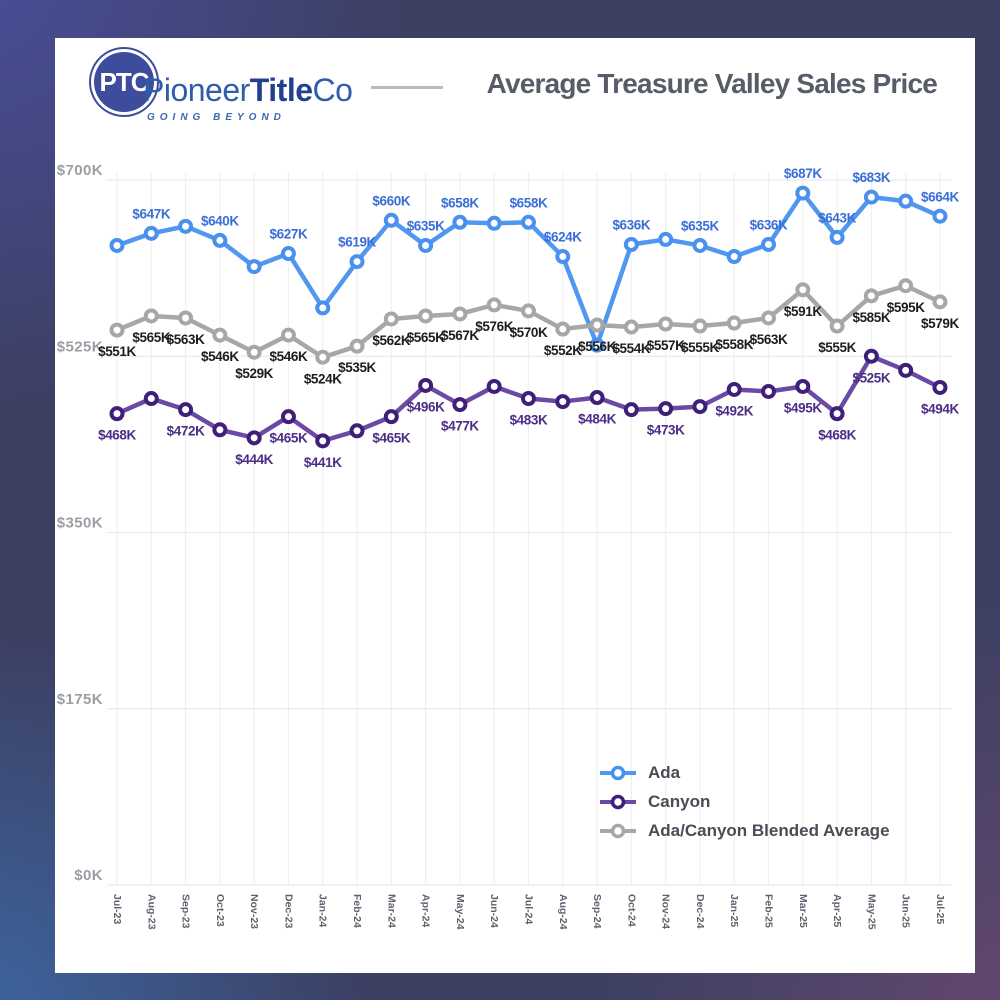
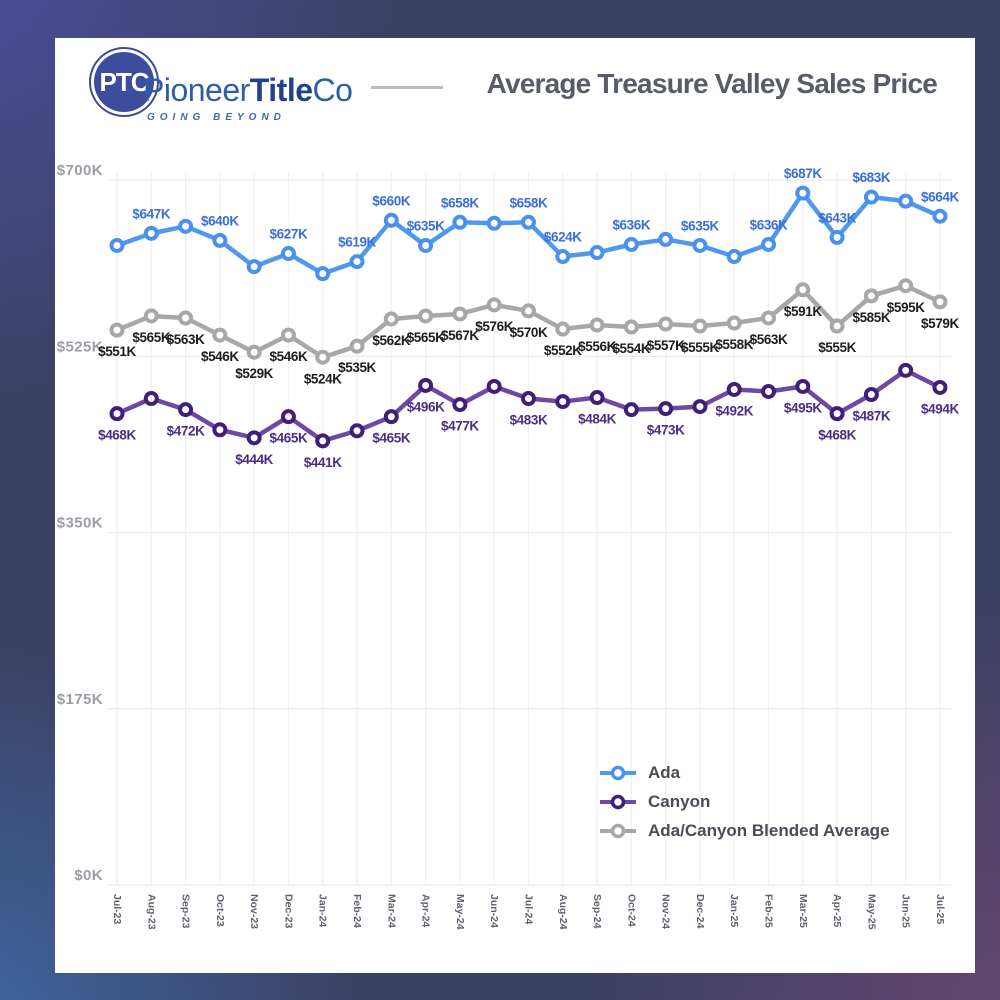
Ada/Jan-24: $573K -> $607K
Ada/Sep-24: $536K -> $628K
Canyon/May-25: $525K -> $487K
